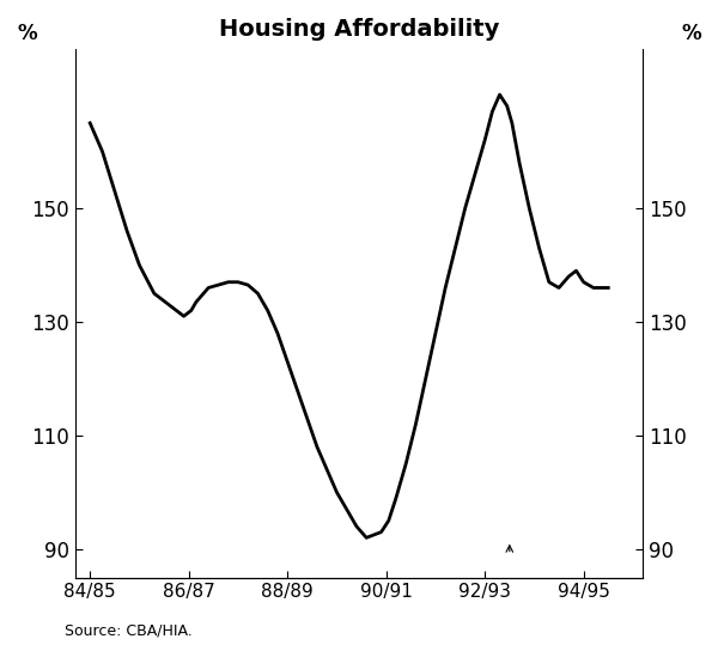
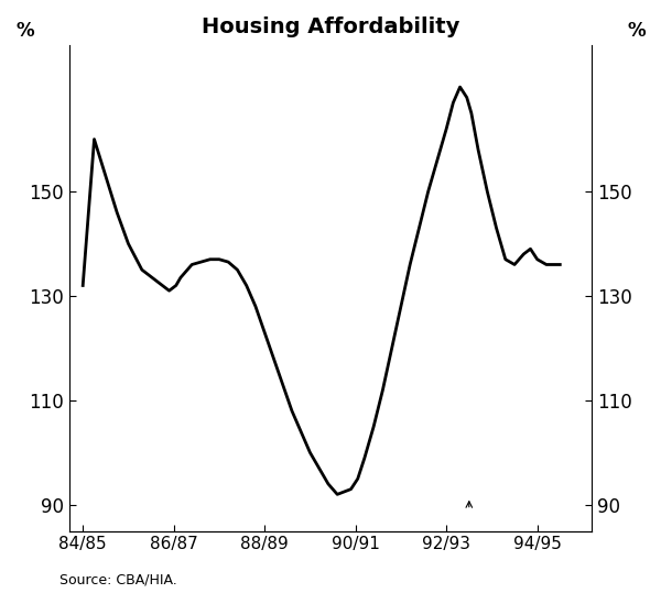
84/85: 165.0 -> 132.0
